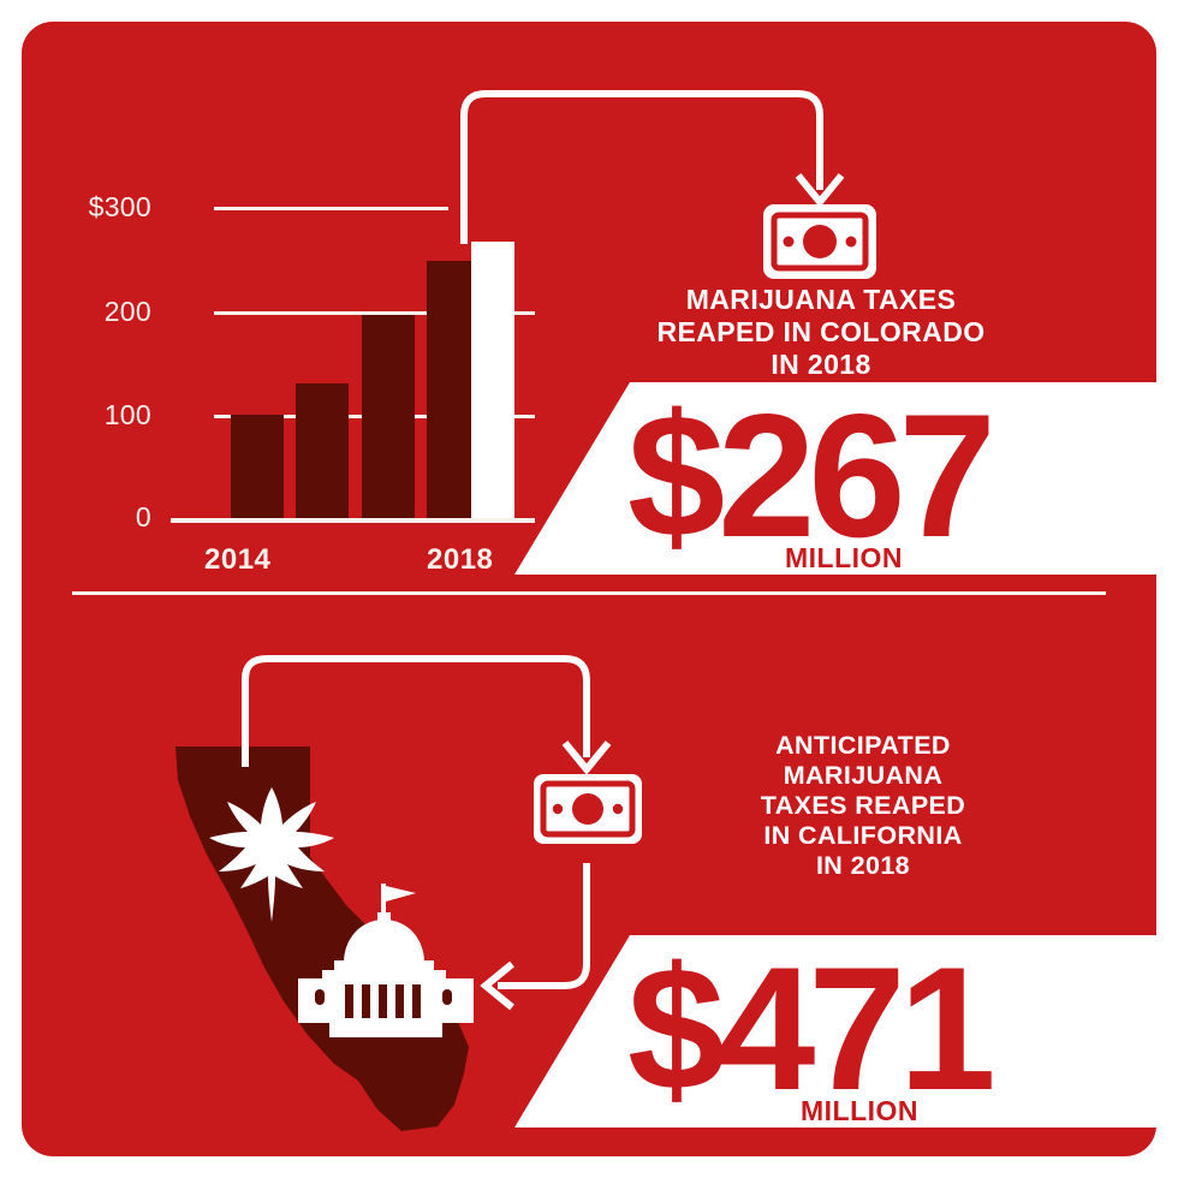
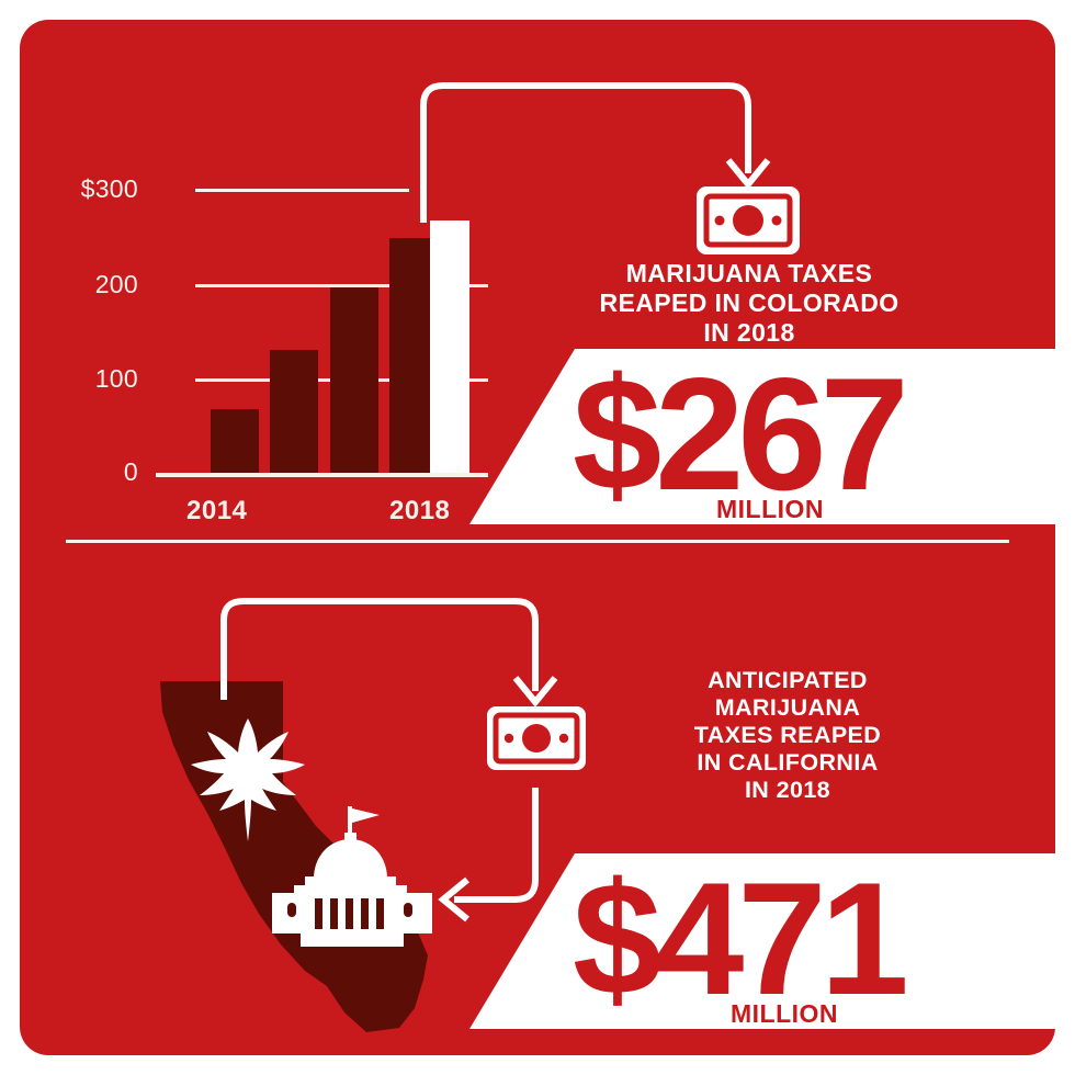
2014: $100 -> $70
